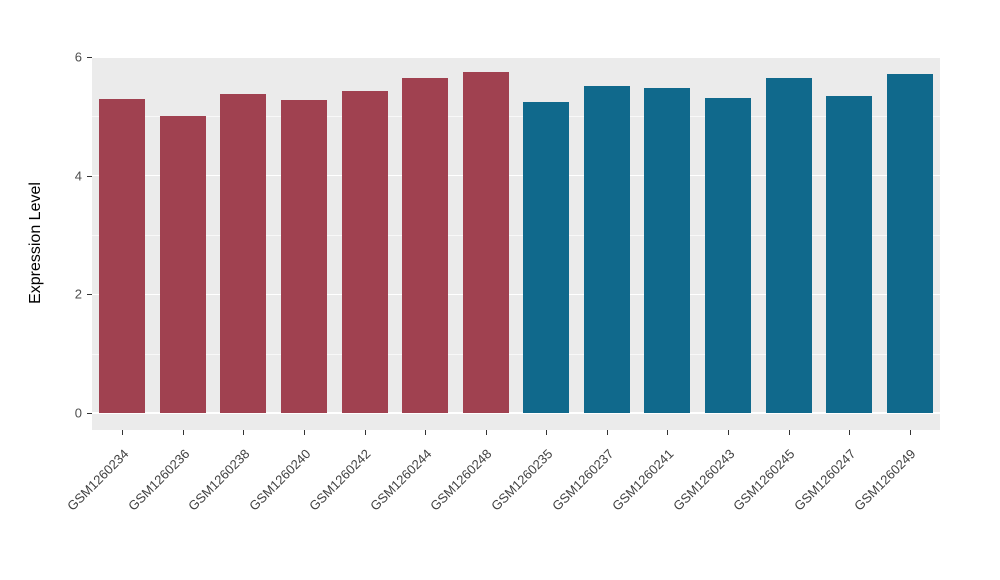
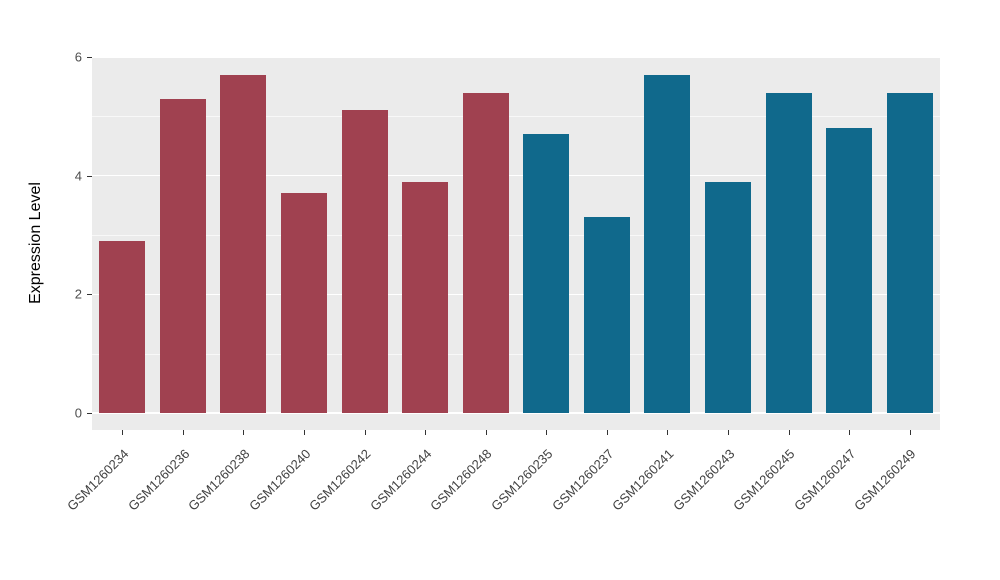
GSM1260234: 5.3 -> 2.9
GSM1260236: 5.0 -> 5.3
GSM1260238: 5.4 -> 5.7
GSM1260240: 5.3 -> 3.7
GSM1260242: 5.4 -> 5.1
GSM1260244: 5.7 -> 3.9
GSM1260248: 5.7 -> 5.4
GSM1260235: 5.2 -> 4.7
GSM1260237: 5.5 -> 3.3
GSM1260241: 5.5 -> 5.7
GSM1260243: 5.3 -> 3.9
GSM1260245: 5.7 -> 5.4
GSM1260247: 5.3 -> 4.8
GSM1260249: 5.7 -> 5.4
